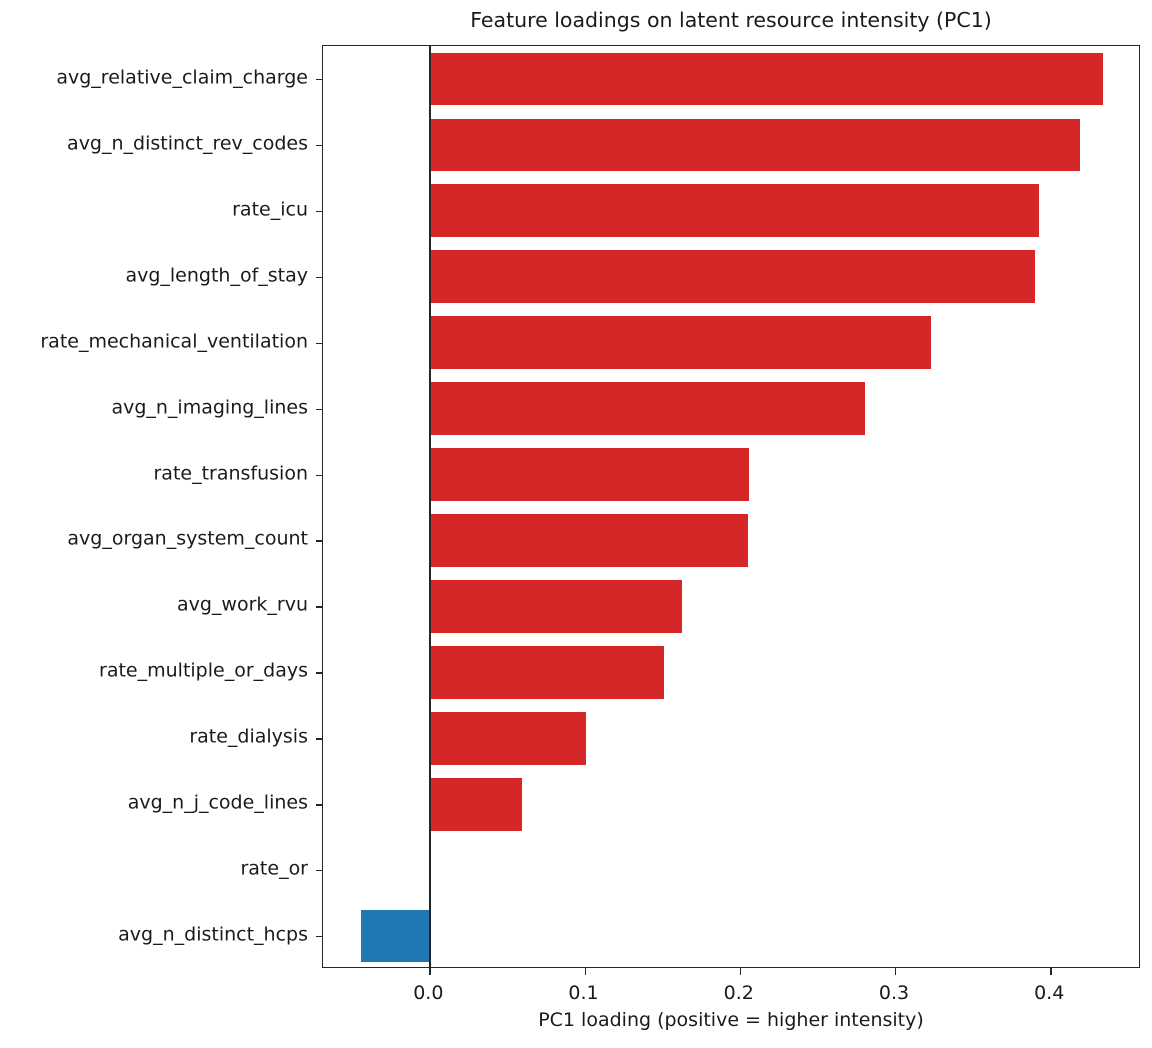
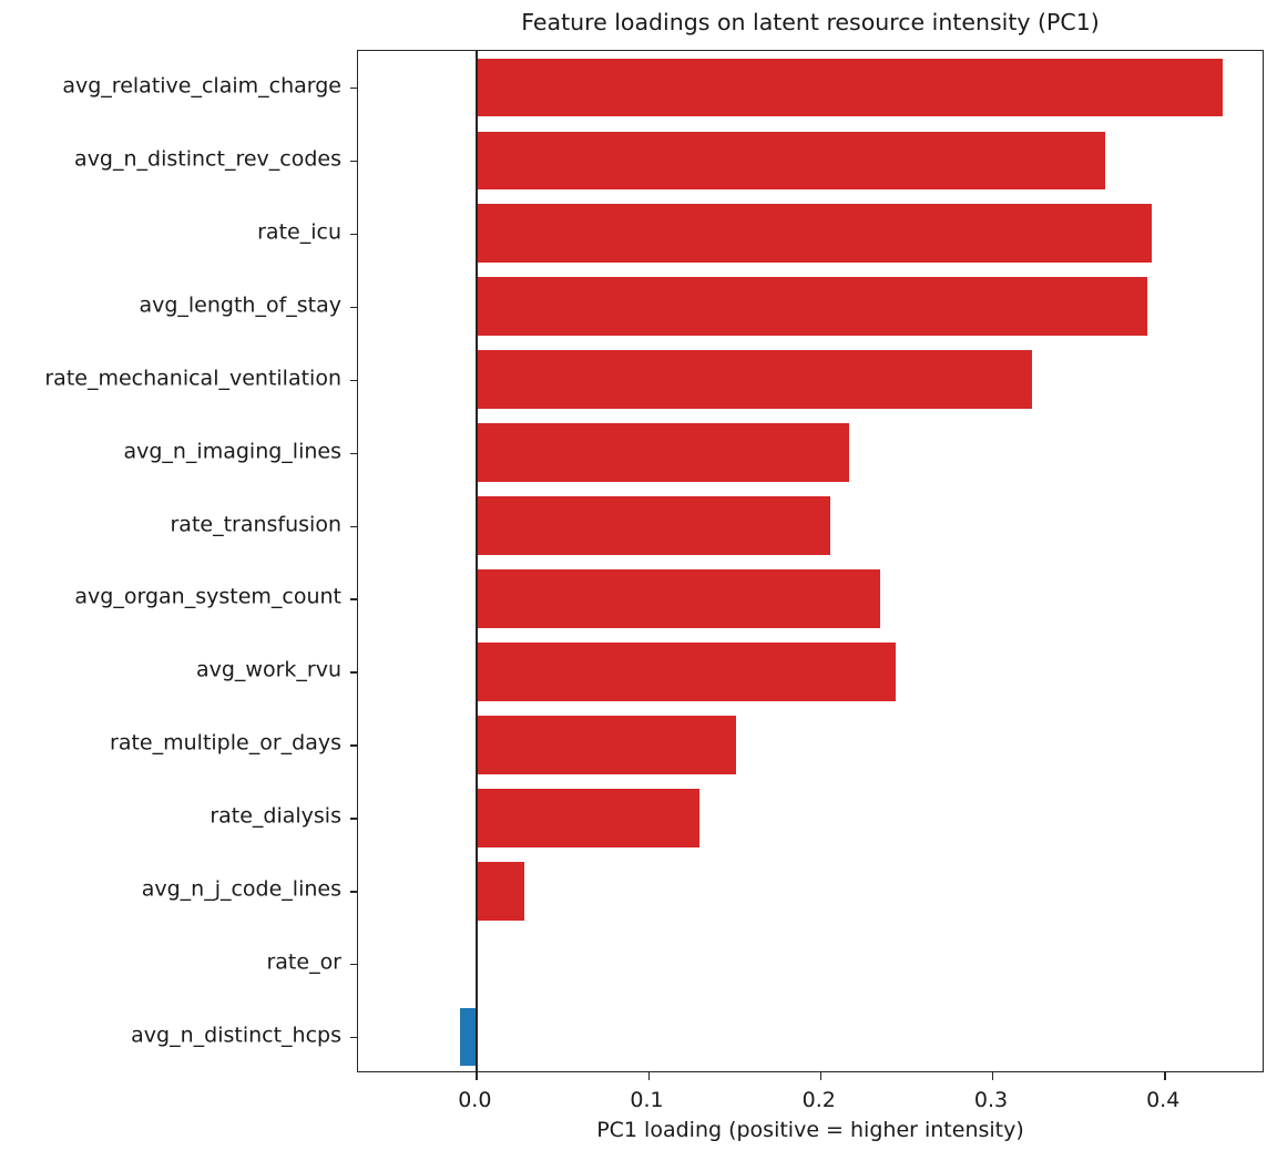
avg_n_distinct_rev_codes: 0.419 -> 0.366
avg_n_imaging_lines: 0.281 -> 0.217
avg_organ_system_count: 0.205 -> 0.235
avg_work_rvu: 0.163 -> 0.244
rate_dialysis: 0.101 -> 0.130
avg_n_j_code_lines: 0.060 -> 0.028
avg_n_distinct_hcps: -0.044 -> -0.009
